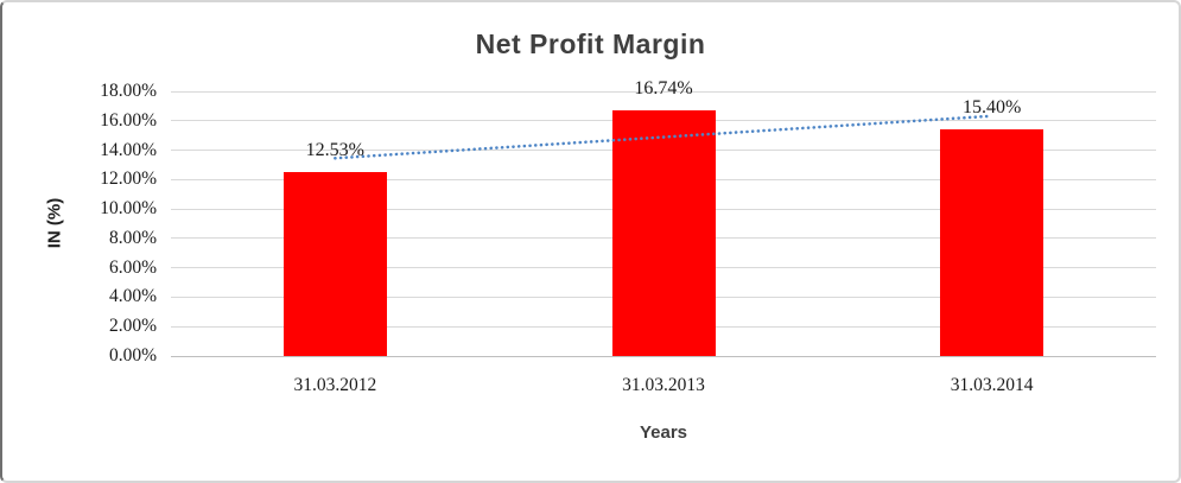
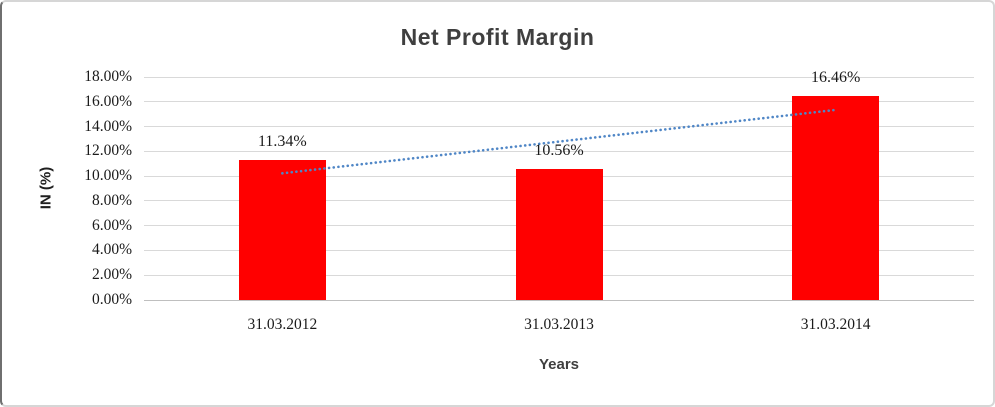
31.03.2012: 12.53% -> 11.34%
31.03.2013: 16.74% -> 10.56%
31.03.2014: 15.40% -> 16.46%
